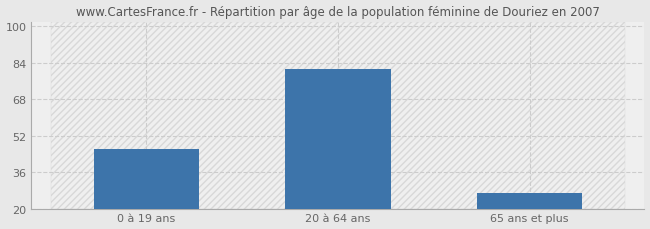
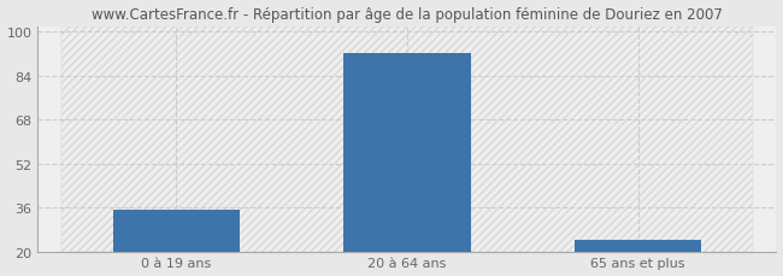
0 à 19 ans: 46 -> 35
20 à 64 ans: 81 -> 92
65 ans et plus: 27 -> 24
